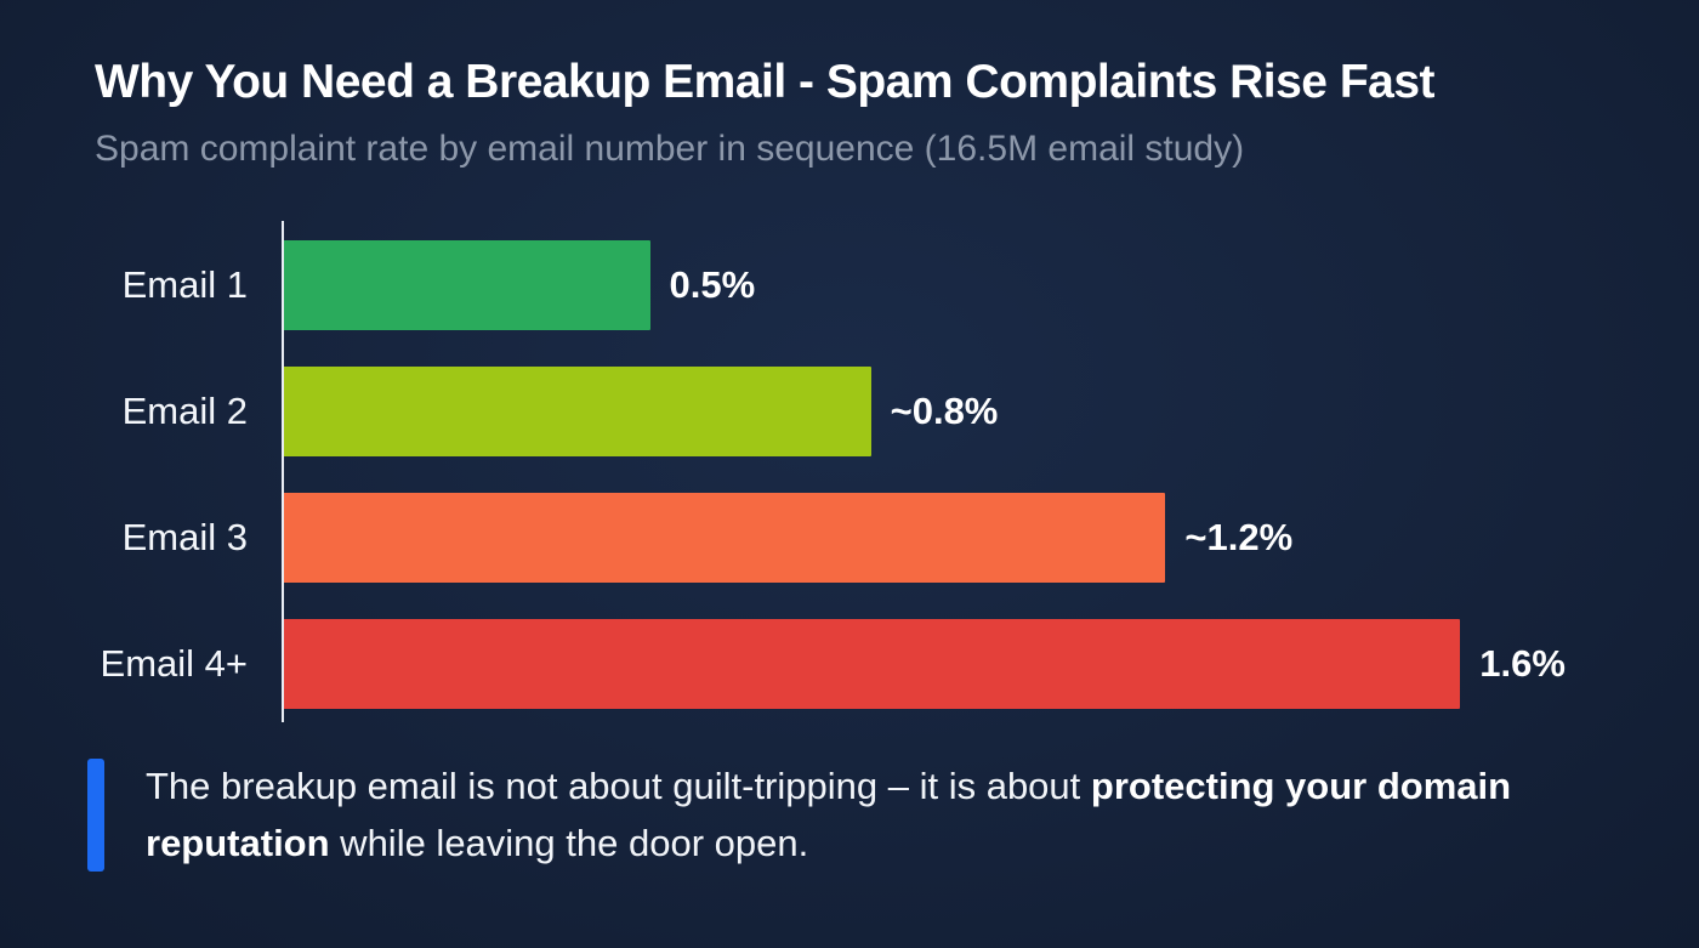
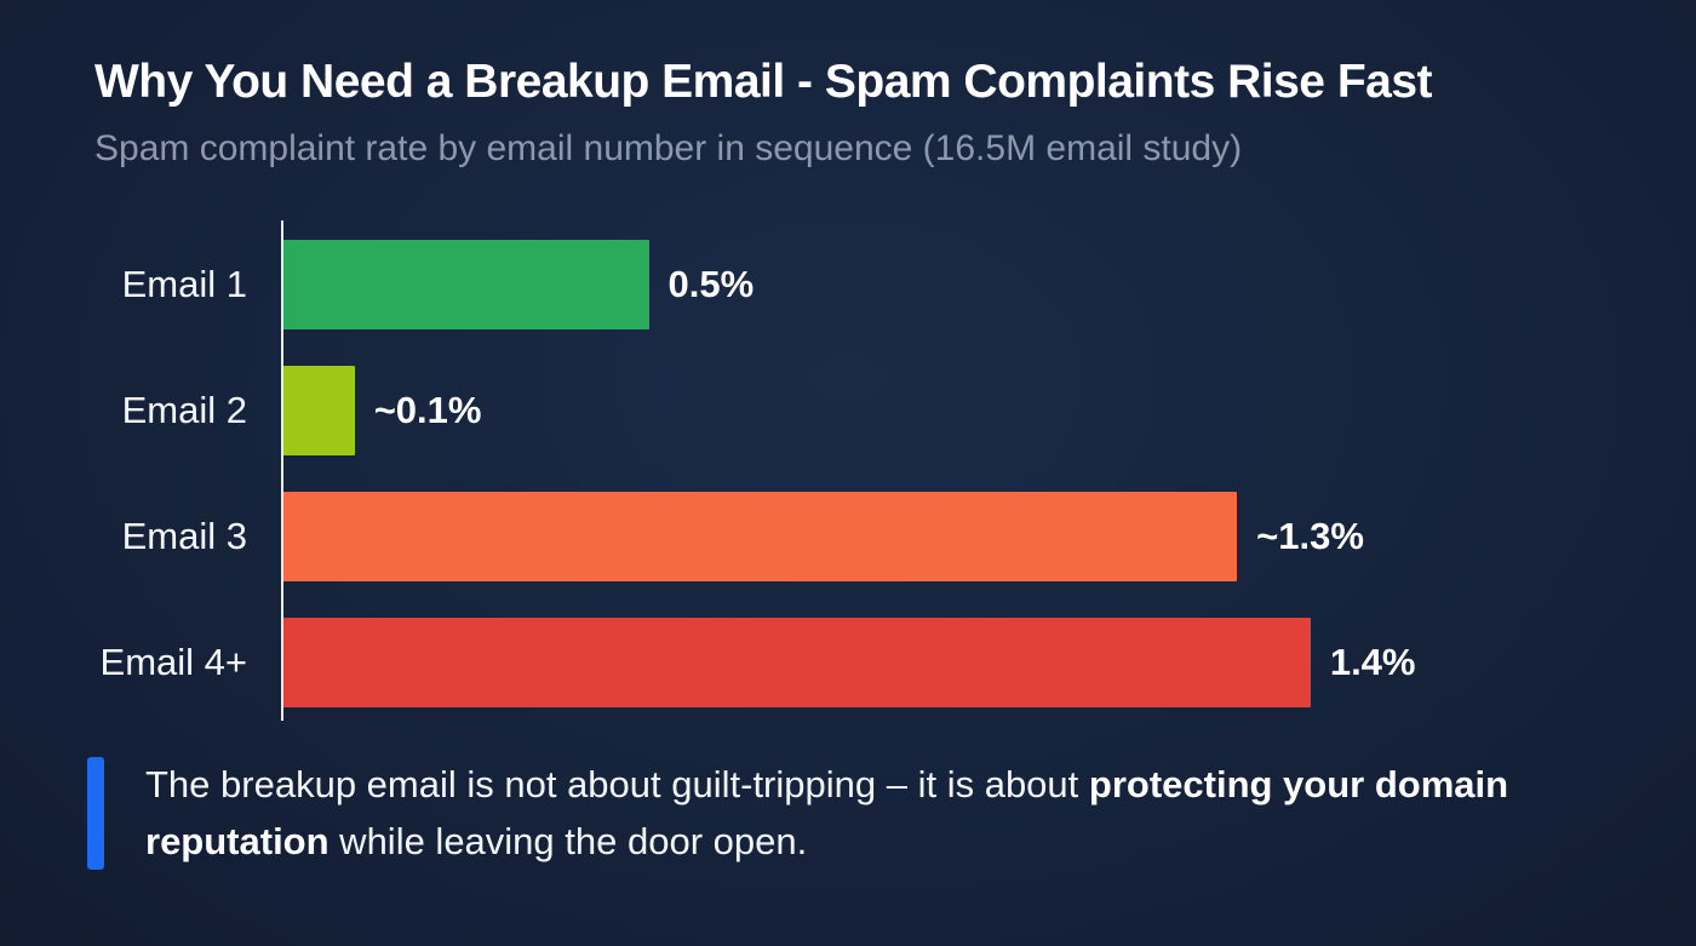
Email 2: 0.8 -> 0.1
Email 3: 1.2 -> 1.3
Email 4+: 1.6% -> 1.4%
